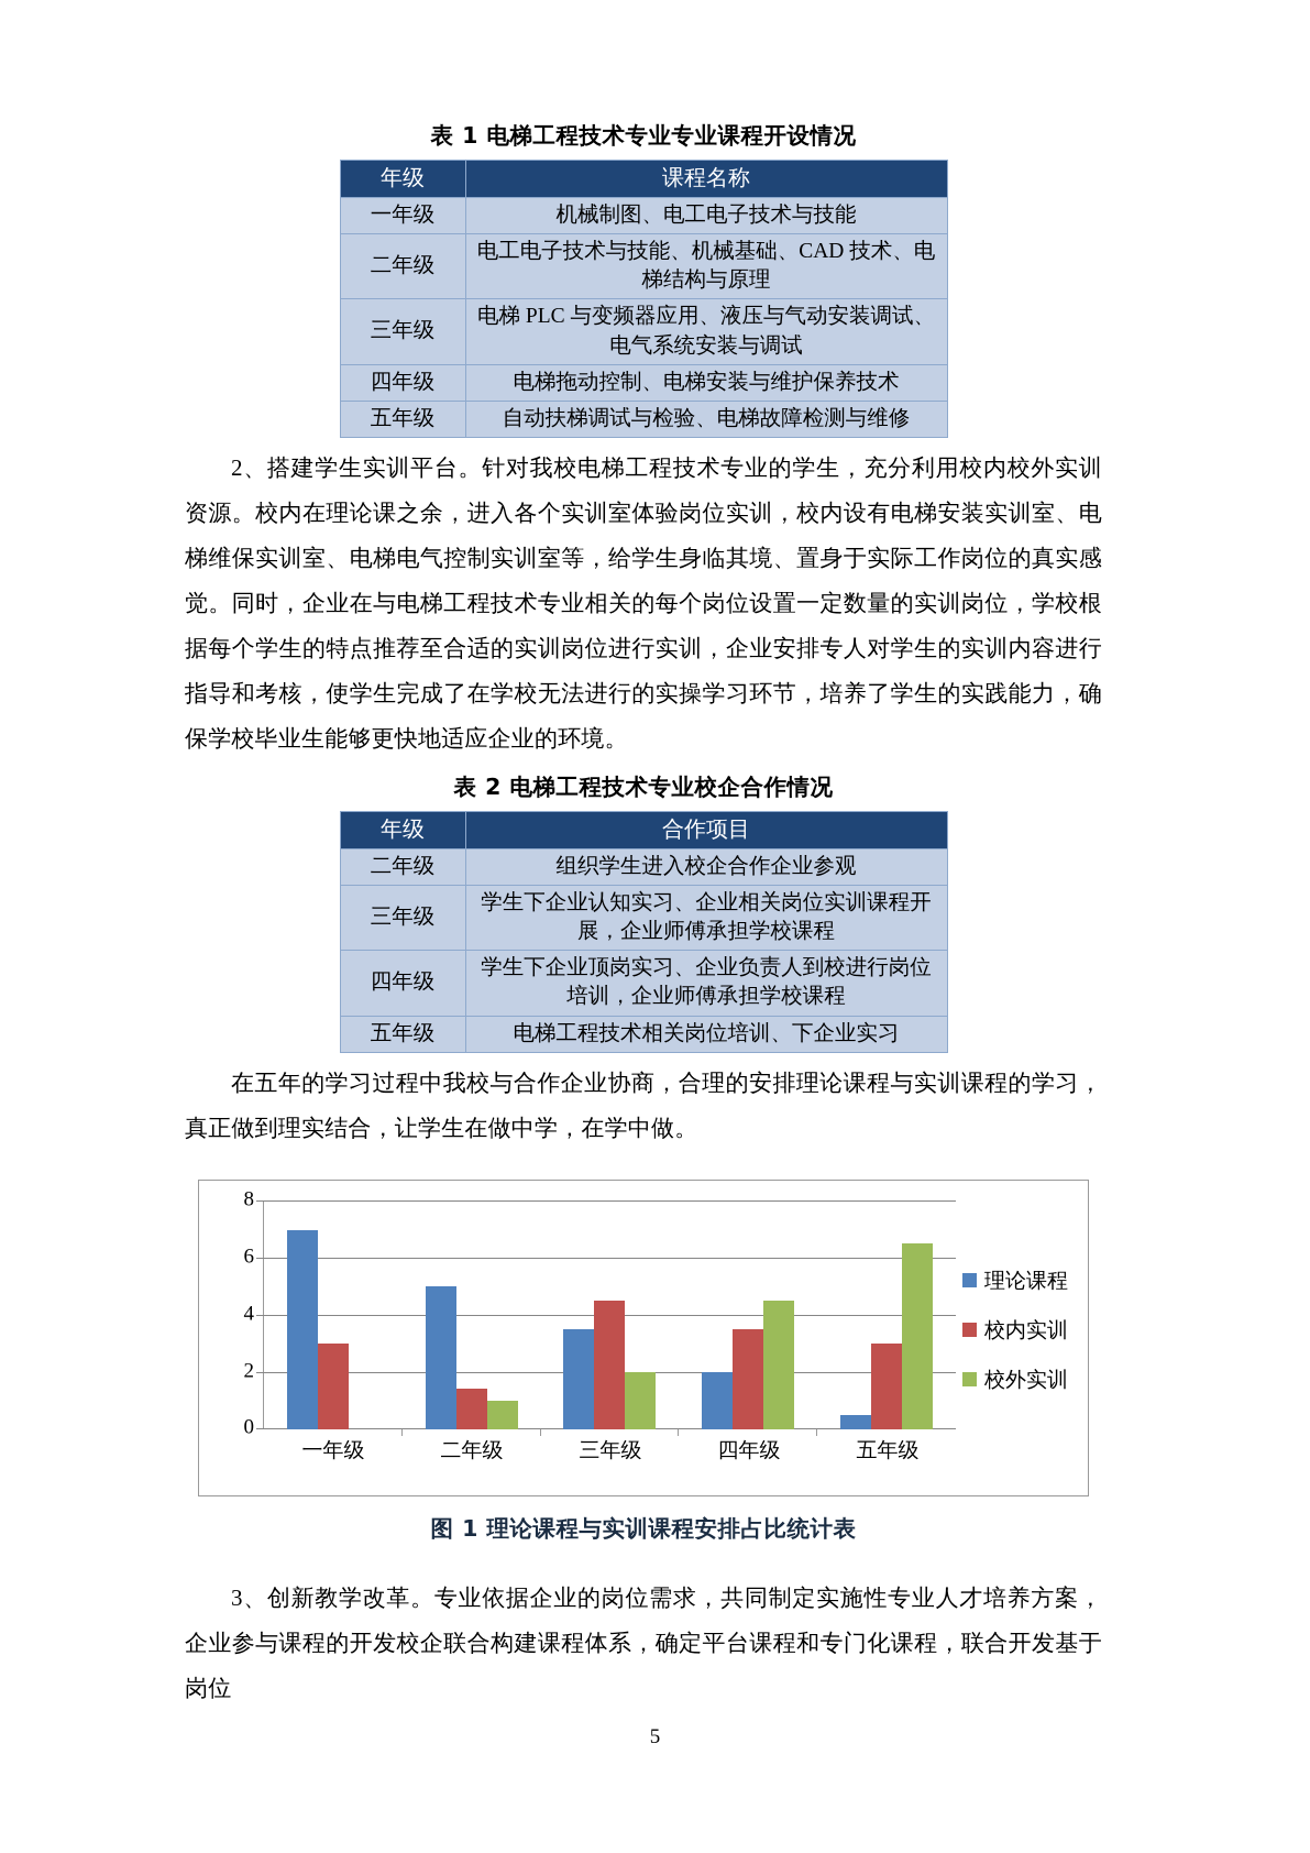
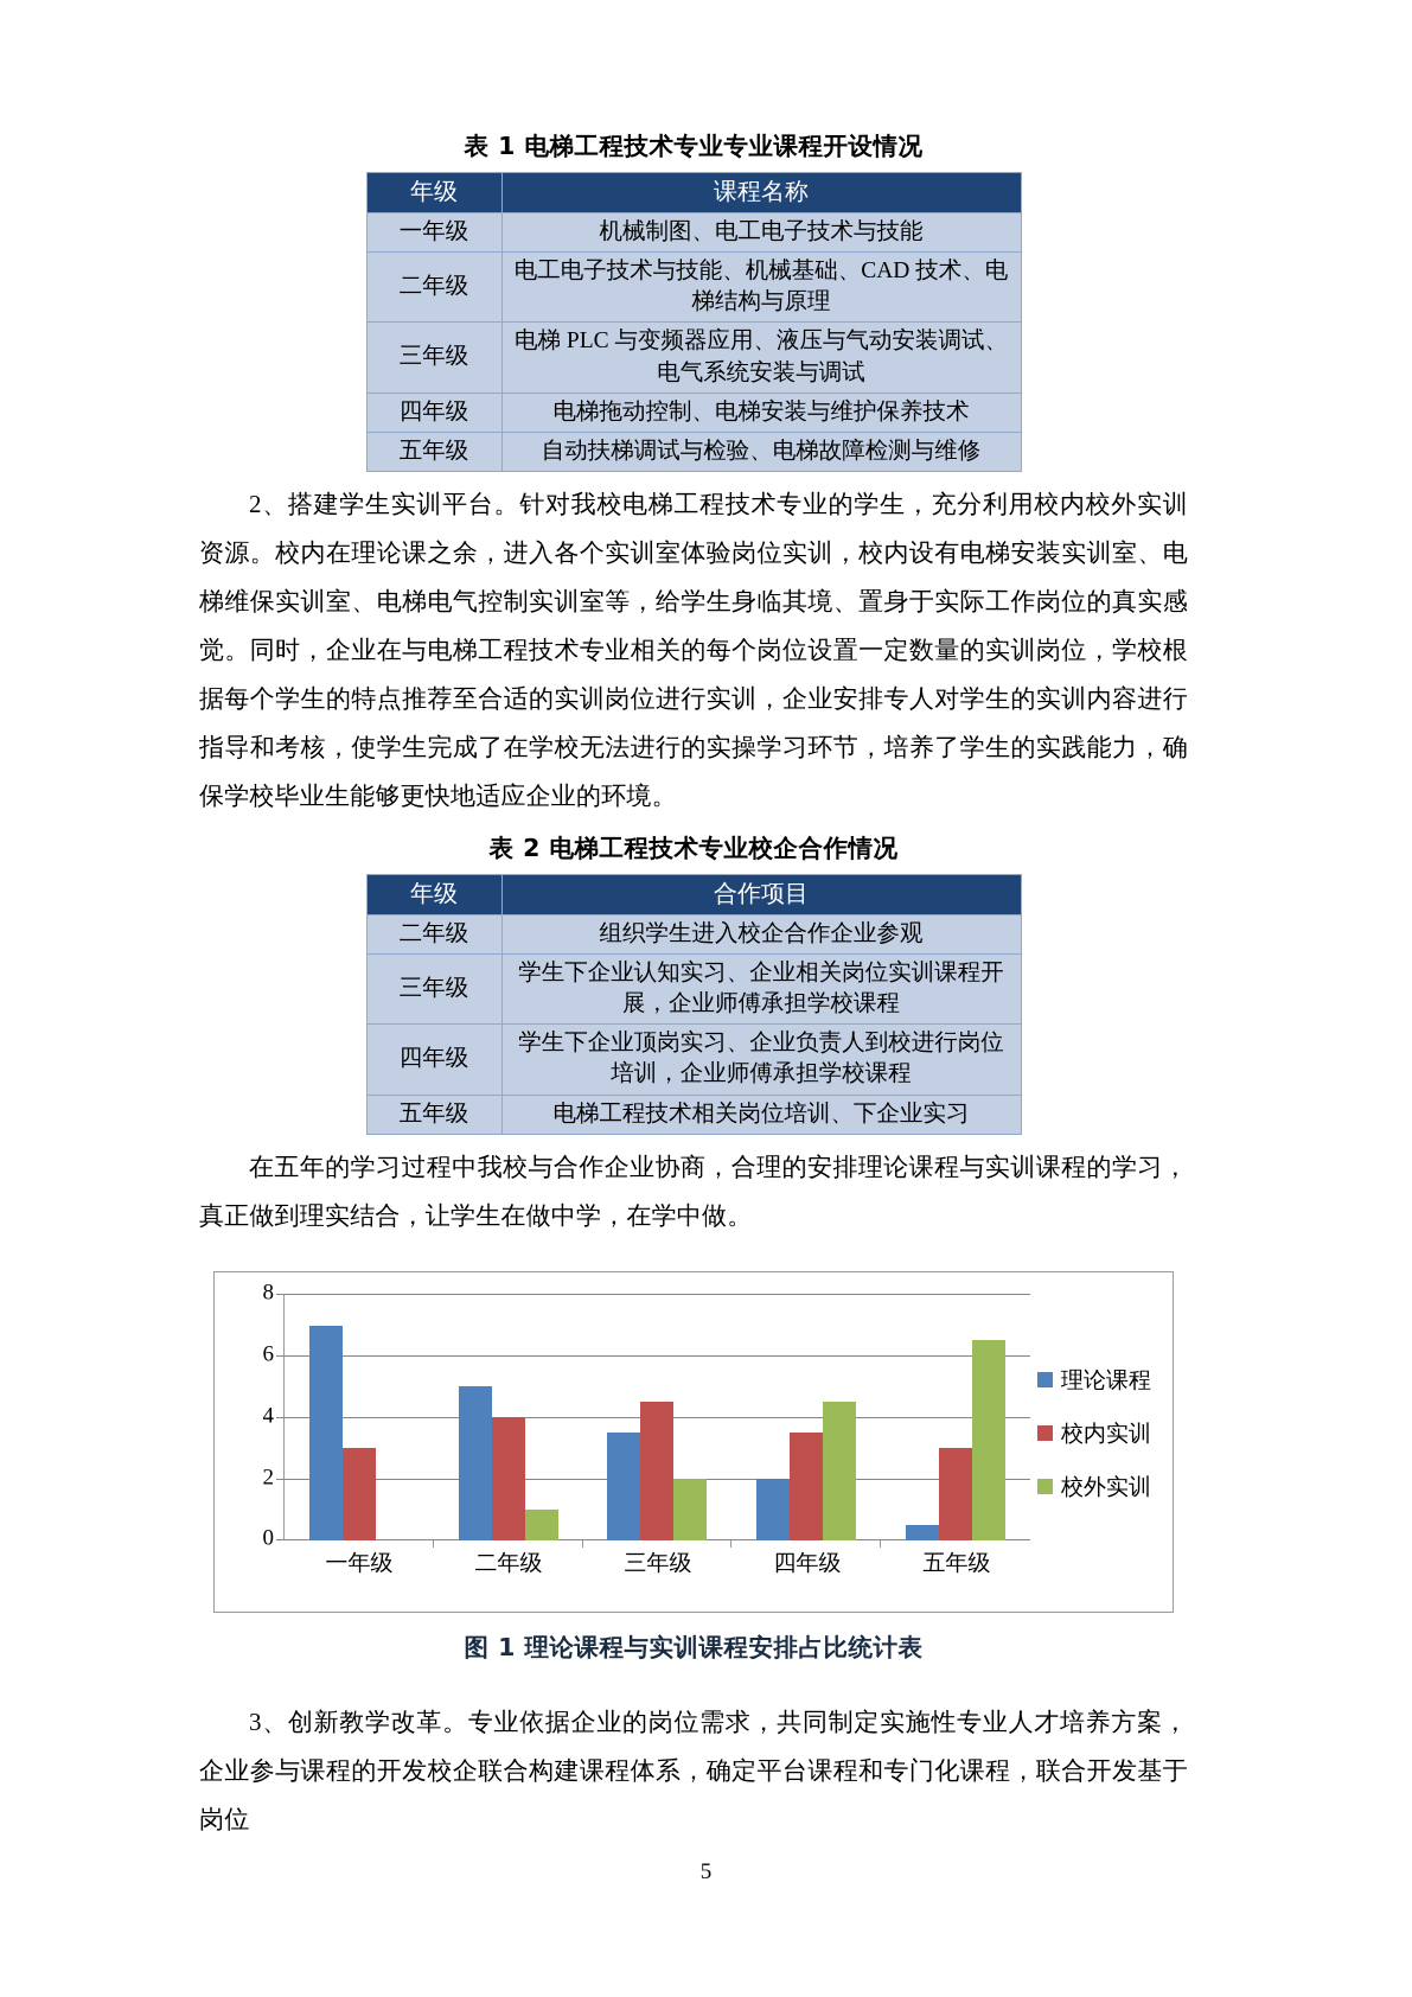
校内实训/二年级: 1.4 -> 4.0
